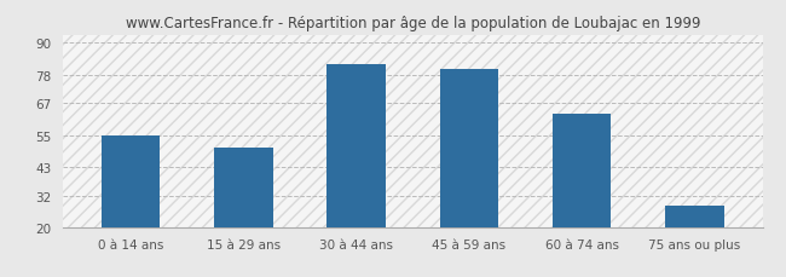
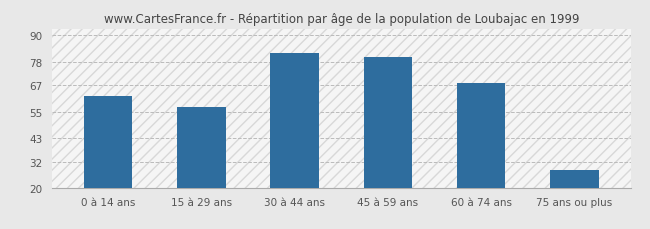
0 à 14 ans: 55 -> 62
15 à 29 ans: 50 -> 57
60 à 74 ans: 63 -> 68
